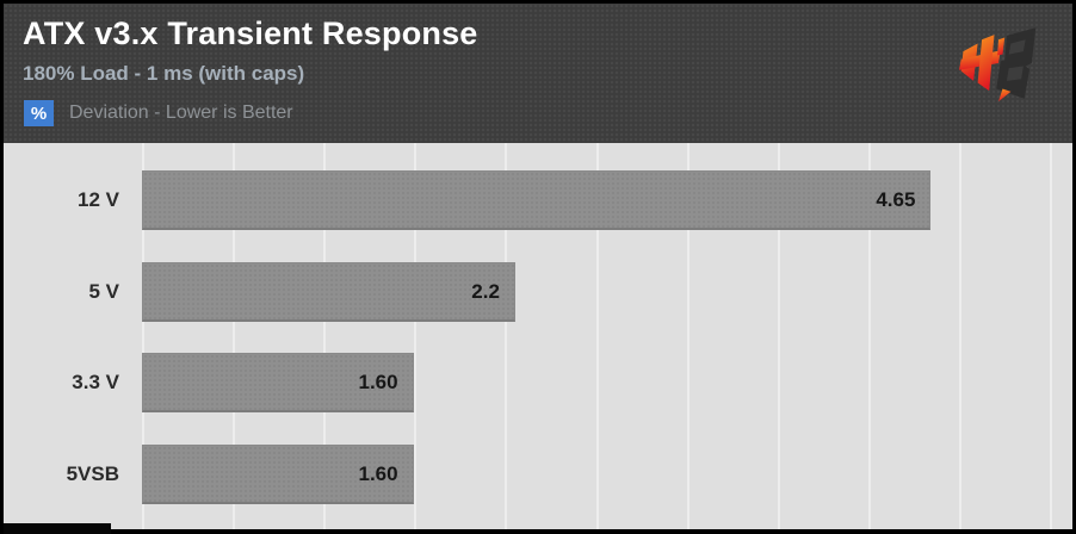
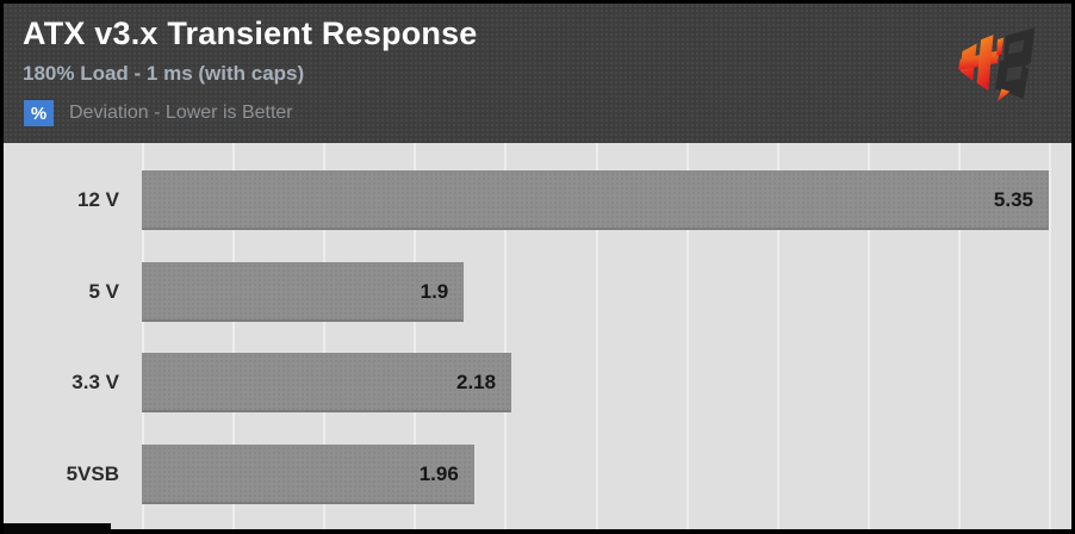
12 V: 4.65 -> 5.35
5 V: 2.2 -> 1.9
3.3 V: 1.60 -> 2.18
5VSB: 1.60 -> 1.96
